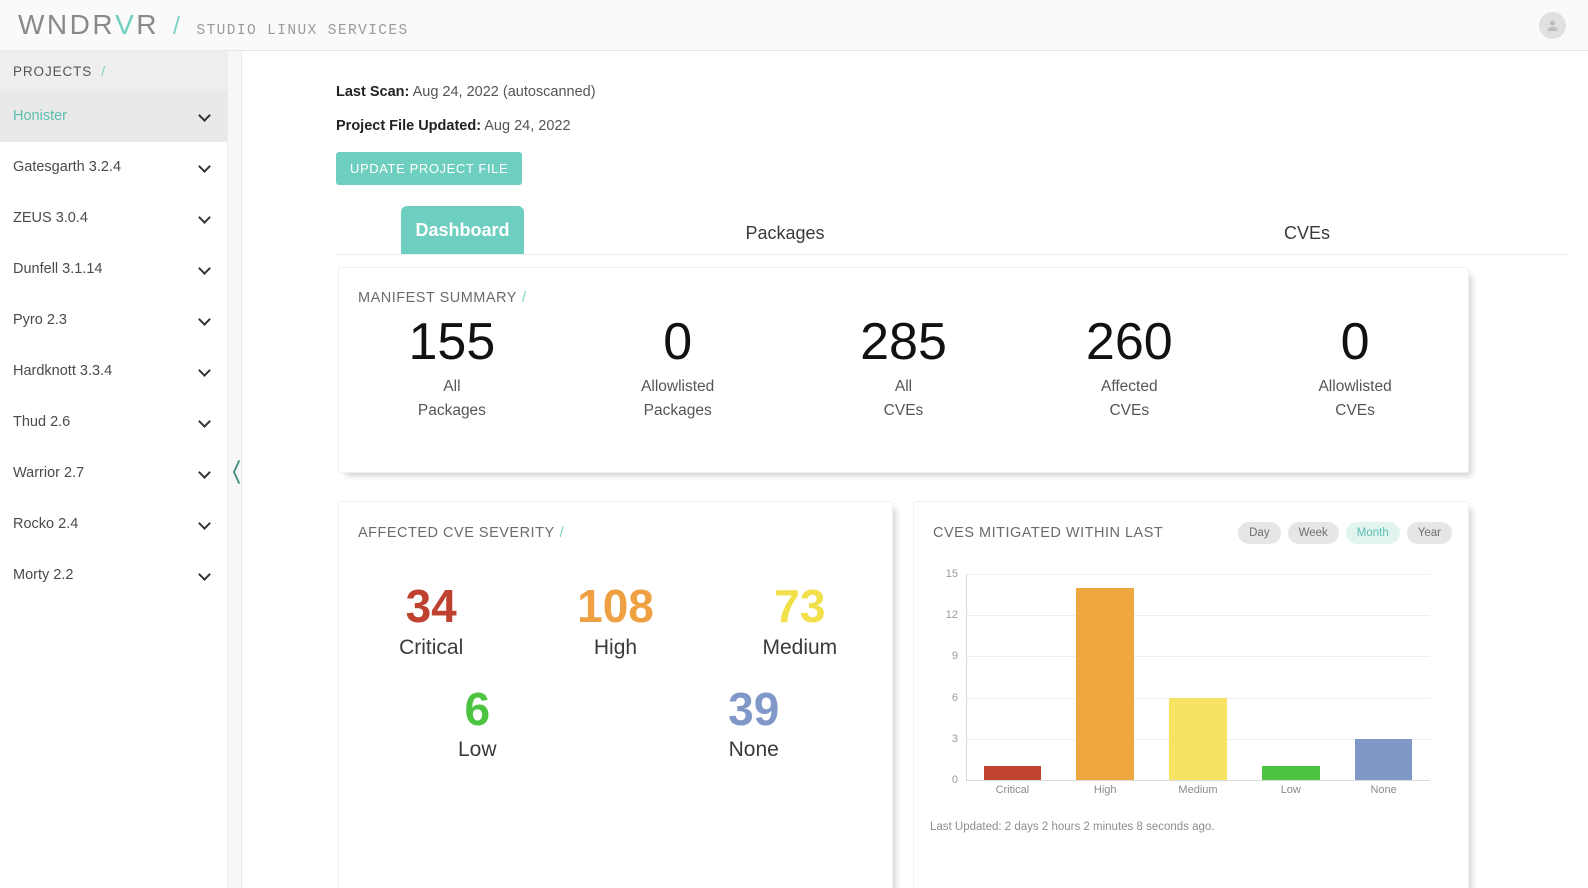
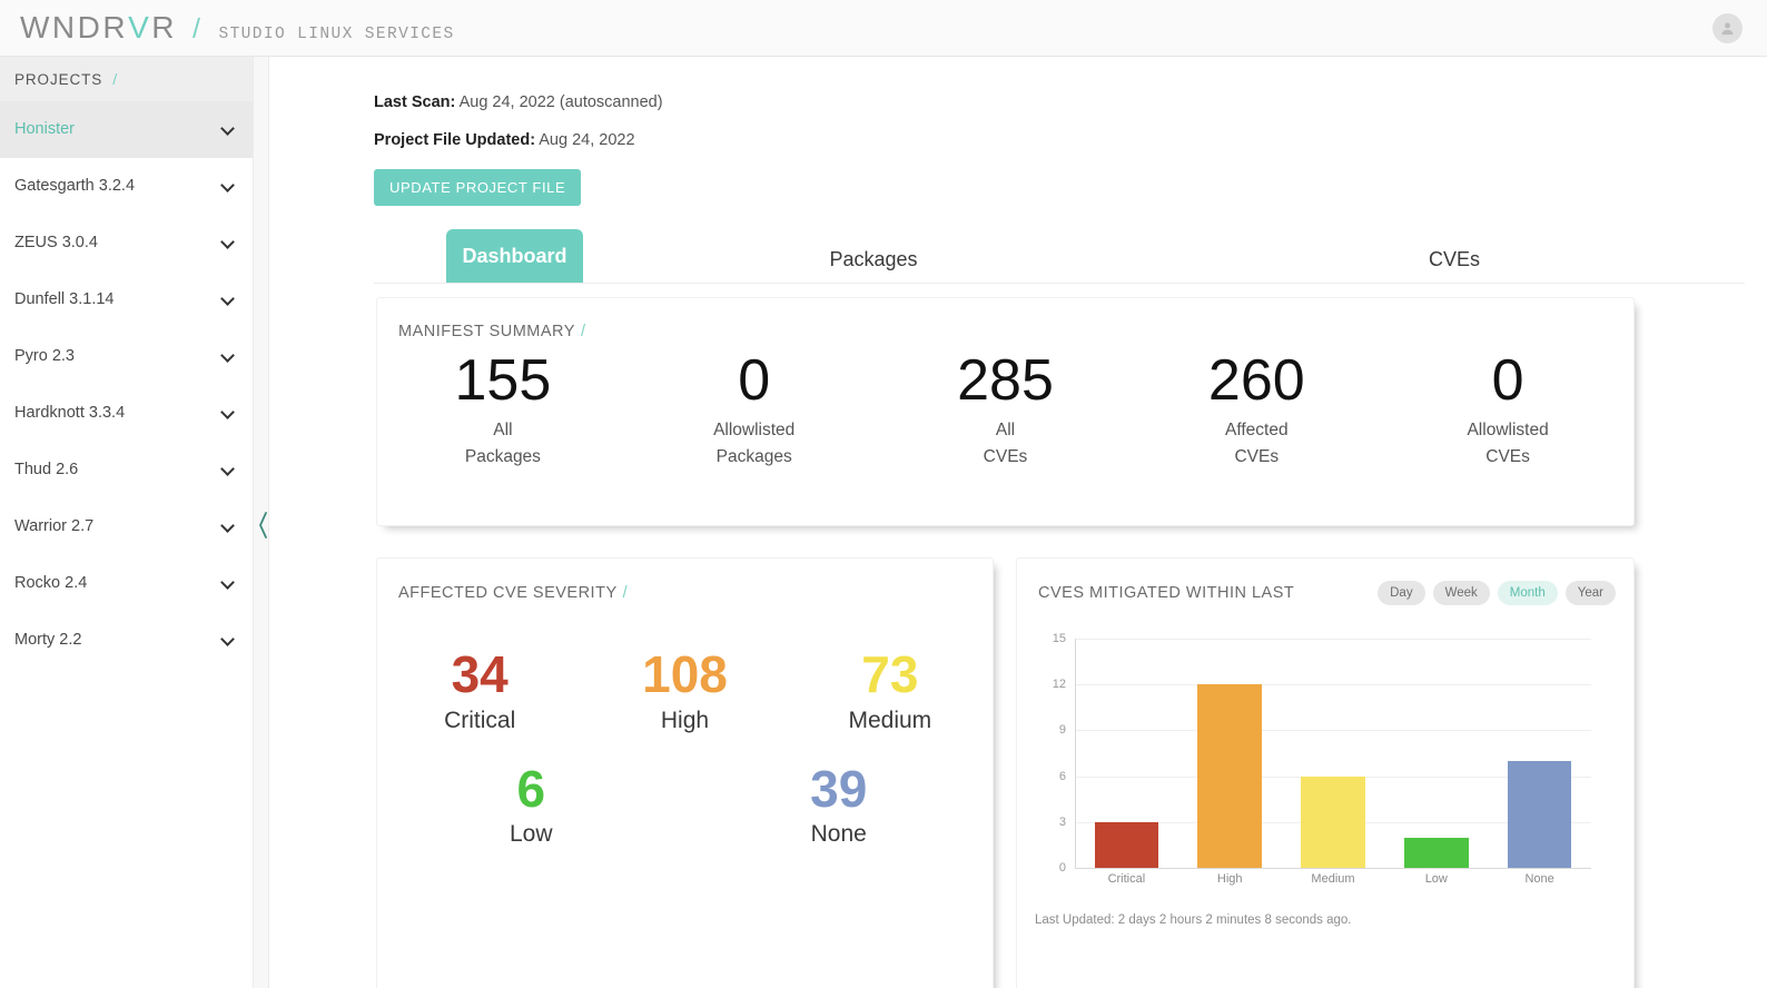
Critical: 1 -> 3
High: 14 -> 12
Low: 1 -> 2
None: 3 -> 7
